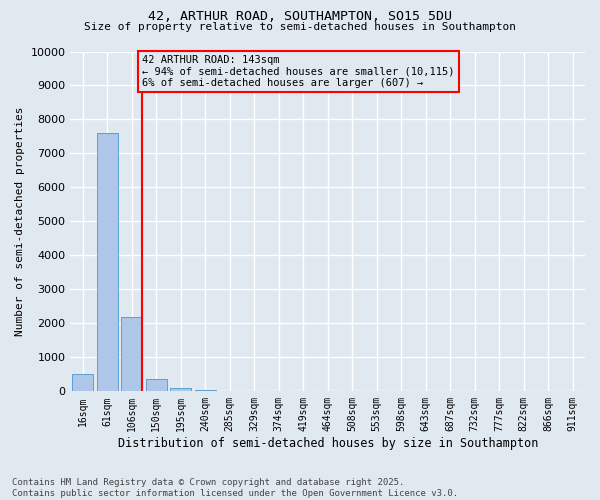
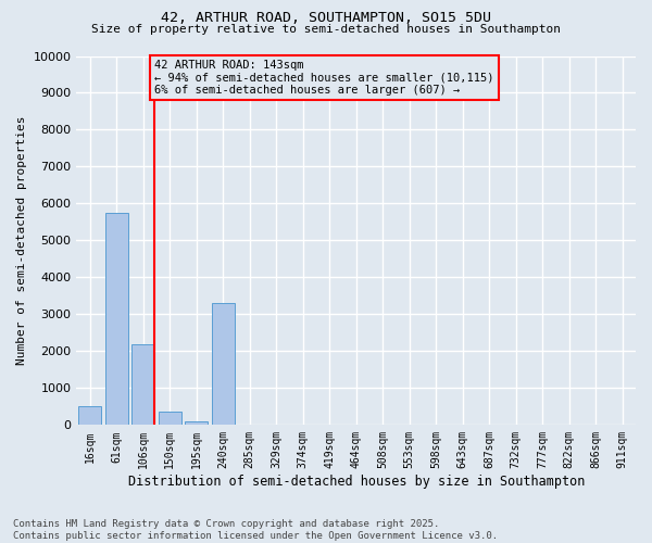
61sqm: 7600 -> 5750
240sqm: 50 -> 3300
